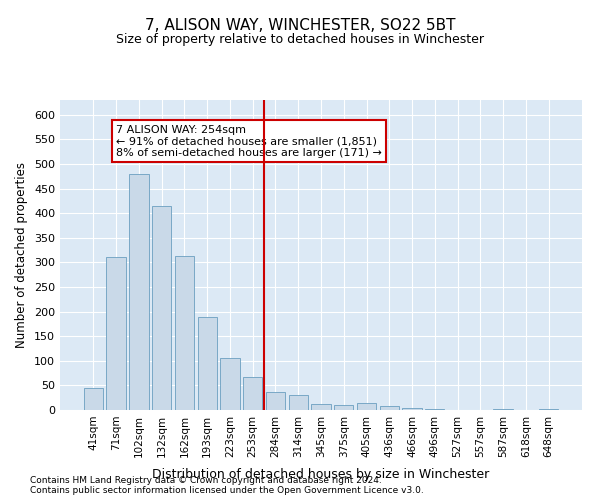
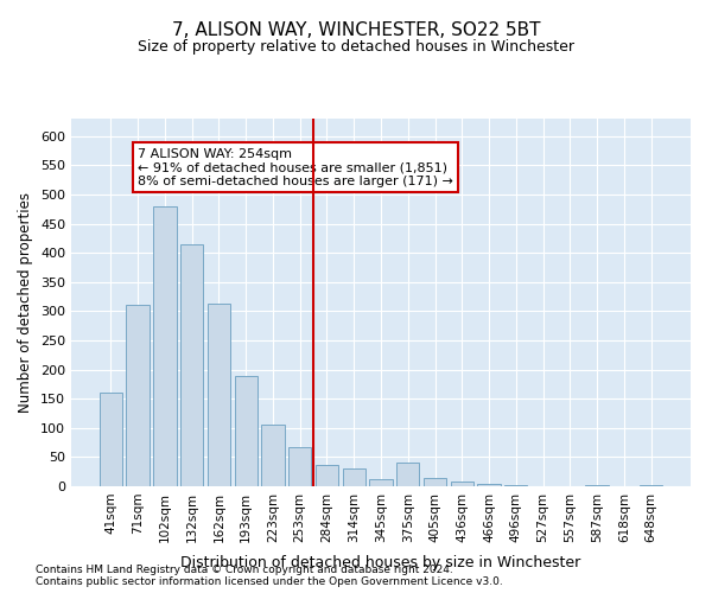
41sqm: 45 -> 160
375sqm: 10 -> 40
